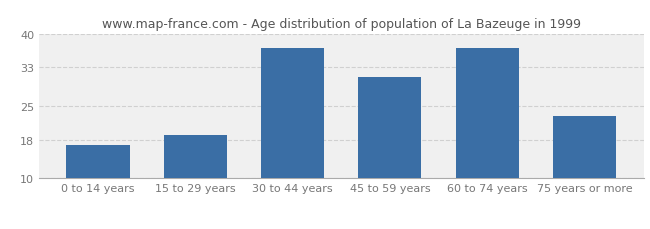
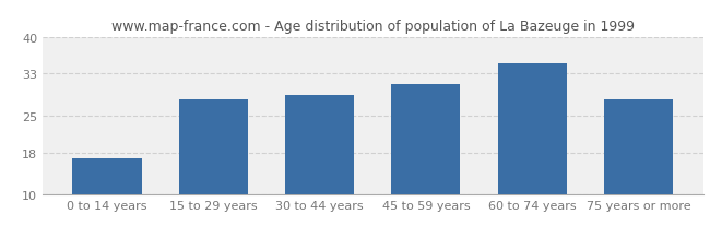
15 to 29 years: 19 -> 28
30 to 44 years: 37 -> 29
60 to 74 years: 37 -> 35
75 years or more: 23 -> 28
